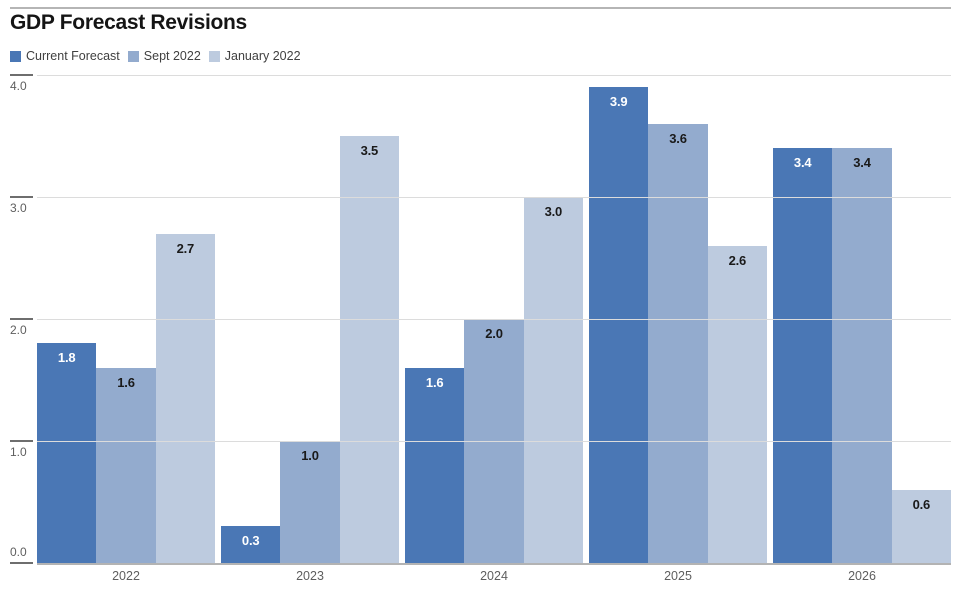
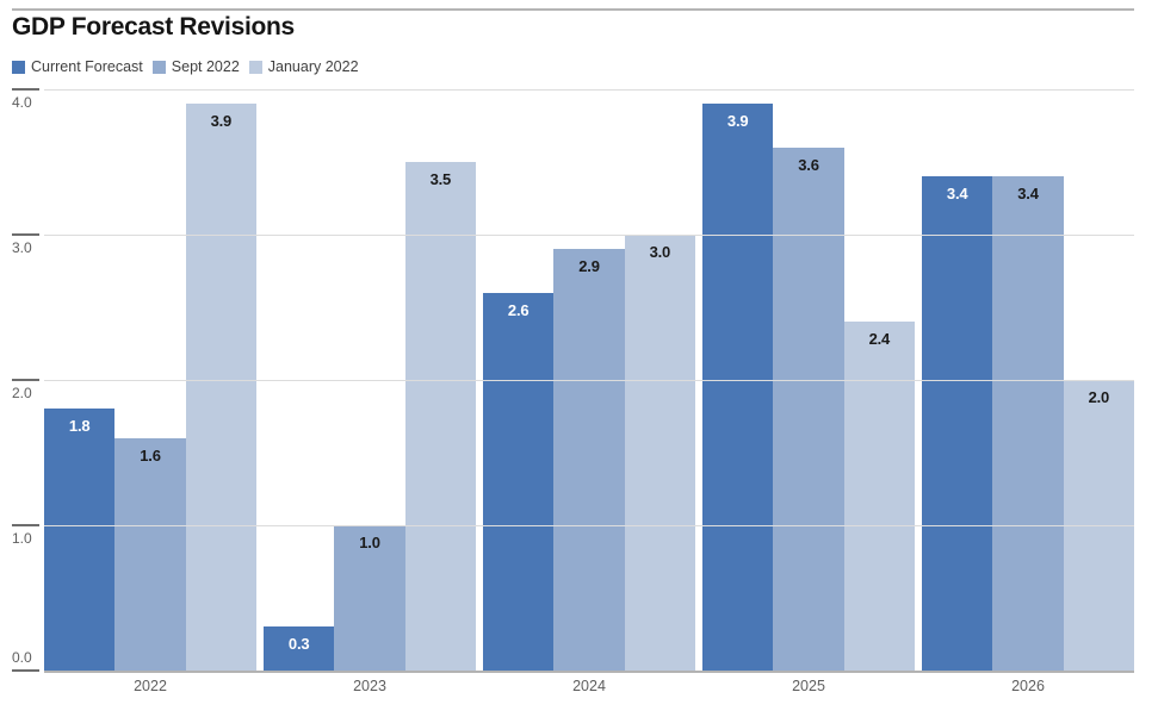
January 2022/2022: 2.7 -> 3.9
Current Forecast/2024: 1.6 -> 2.6
Sept 2022/2024: 2.0 -> 2.9
January 2022/2025: 2.6 -> 2.4
January 2022/2026: 0.6 -> 2.0
